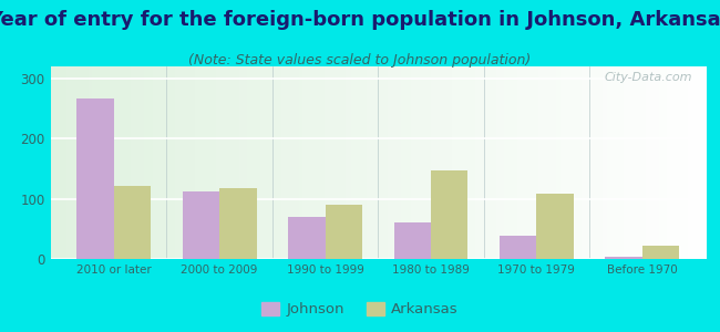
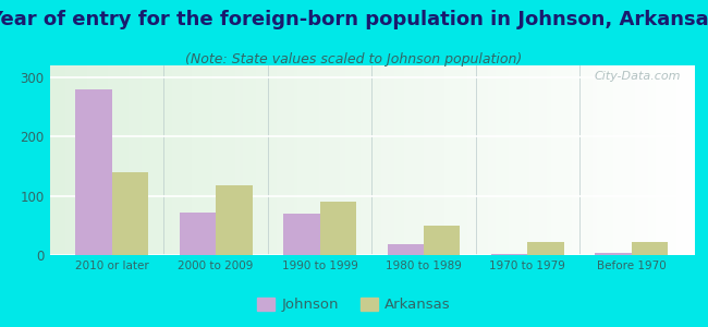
Johnson/2010 or later: 266 -> 280
Arkansas/2010 or later: 122 -> 140
Johnson/2000 to 2009: 112 -> 72
Johnson/1980 to 1989: 60 -> 18
Arkansas/1980 to 1989: 148 -> 50
Johnson/1970 to 1979: 38 -> 2
Arkansas/1970 to 1979: 108 -> 22
